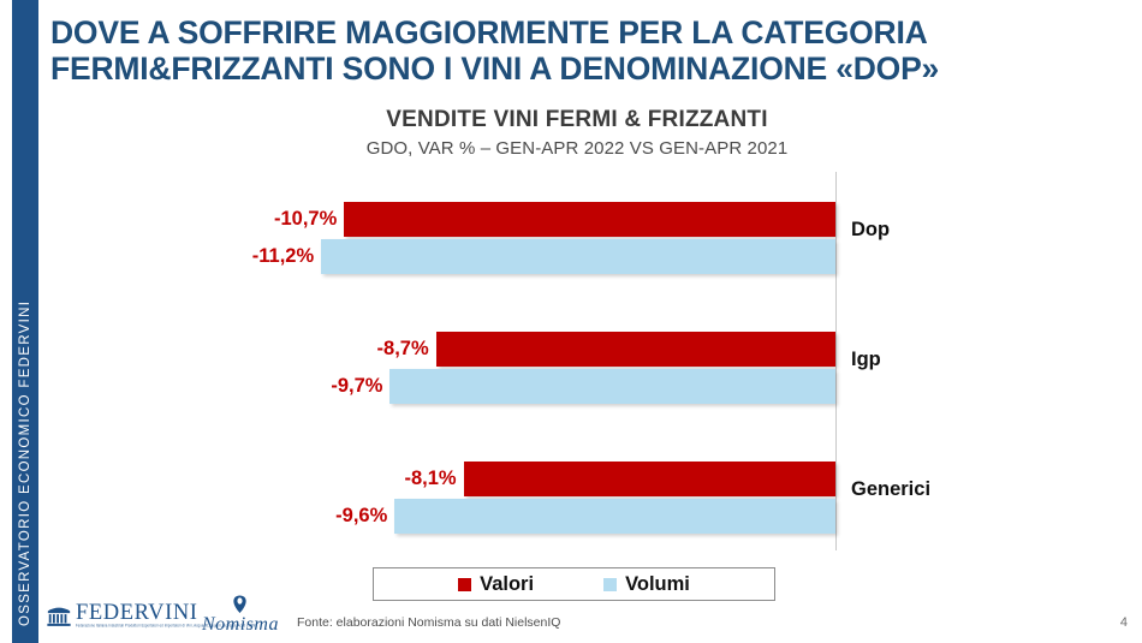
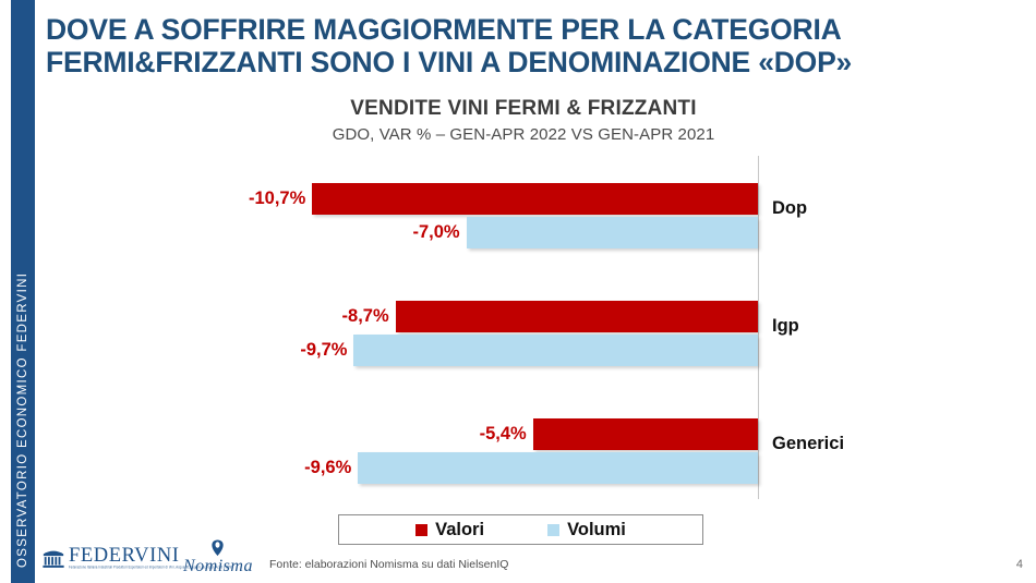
Volumi/Dop: -11,2% -> -7,0%
Valori/Generici: -8,1% -> -5,4%
